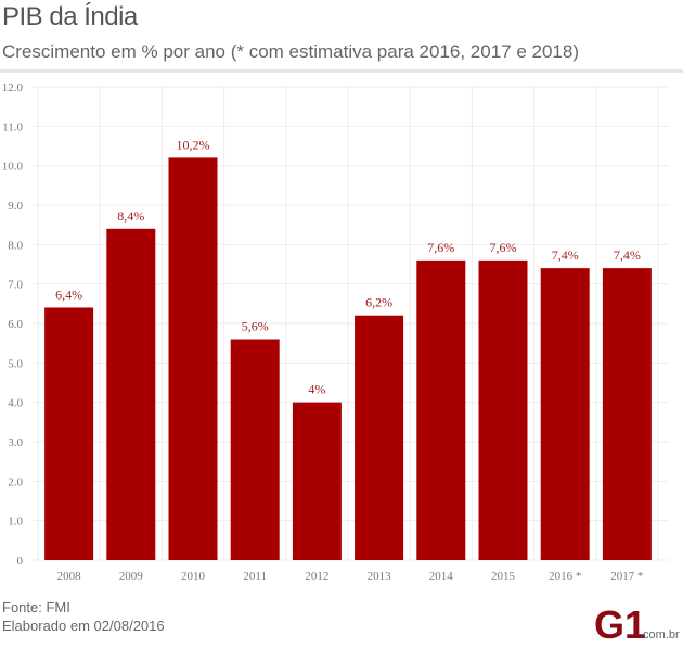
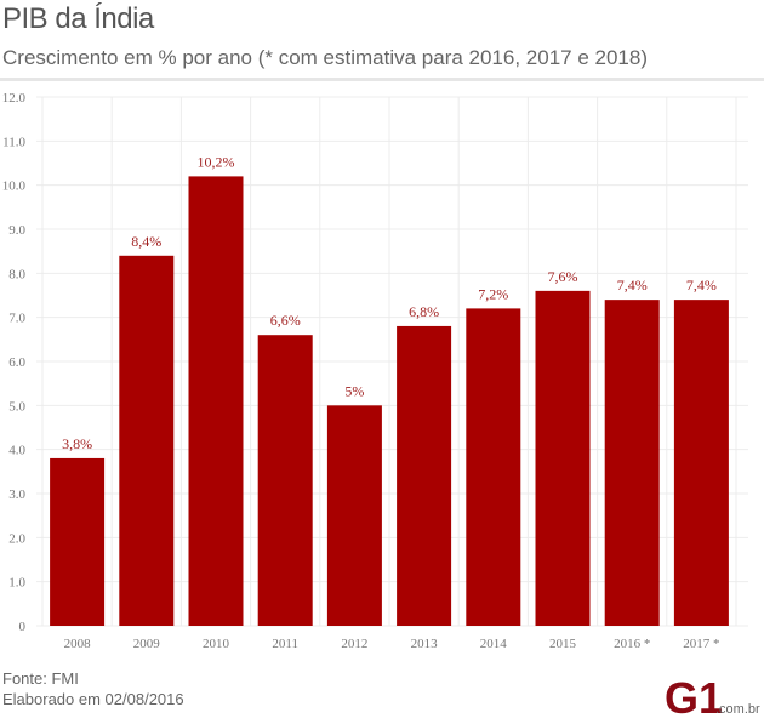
2008: 6,4% -> 3,8%
2011: 5,6% -> 6,6%
2012: 4% -> 5%
2013: 6,2% -> 6,8%
2014: 7,6% -> 7,2%
